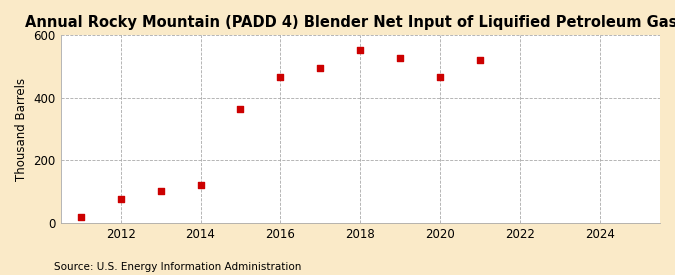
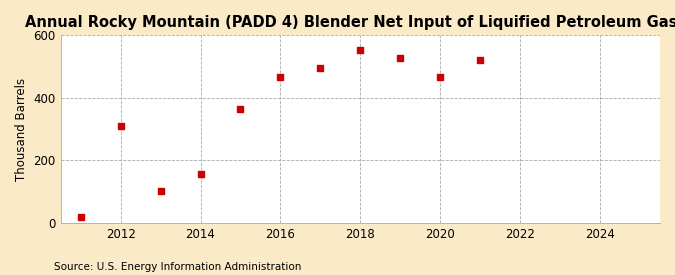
2012: 75 -> 310
2014: 120 -> 155
